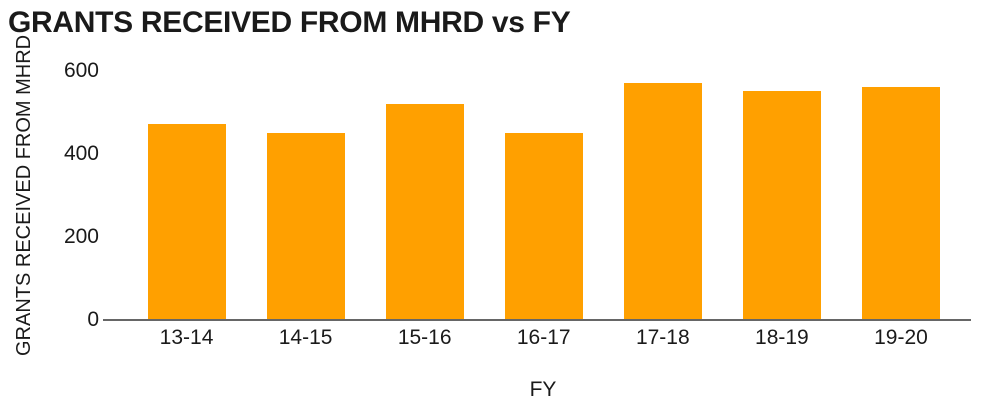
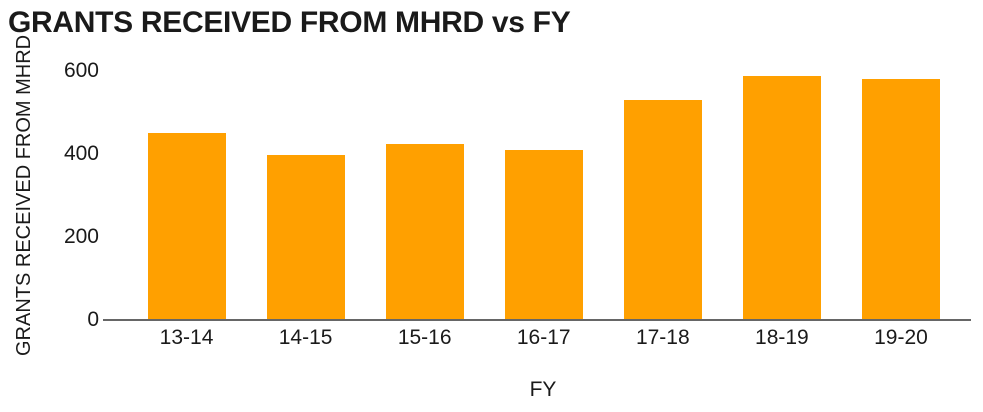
13-14: 470 -> 450
14-15: 450 -> 400
15-16: 520 -> 420
16-17: 450 -> 410
17-18: 570 -> 530
18-19: 550 -> 590
19-20: 560 -> 580
